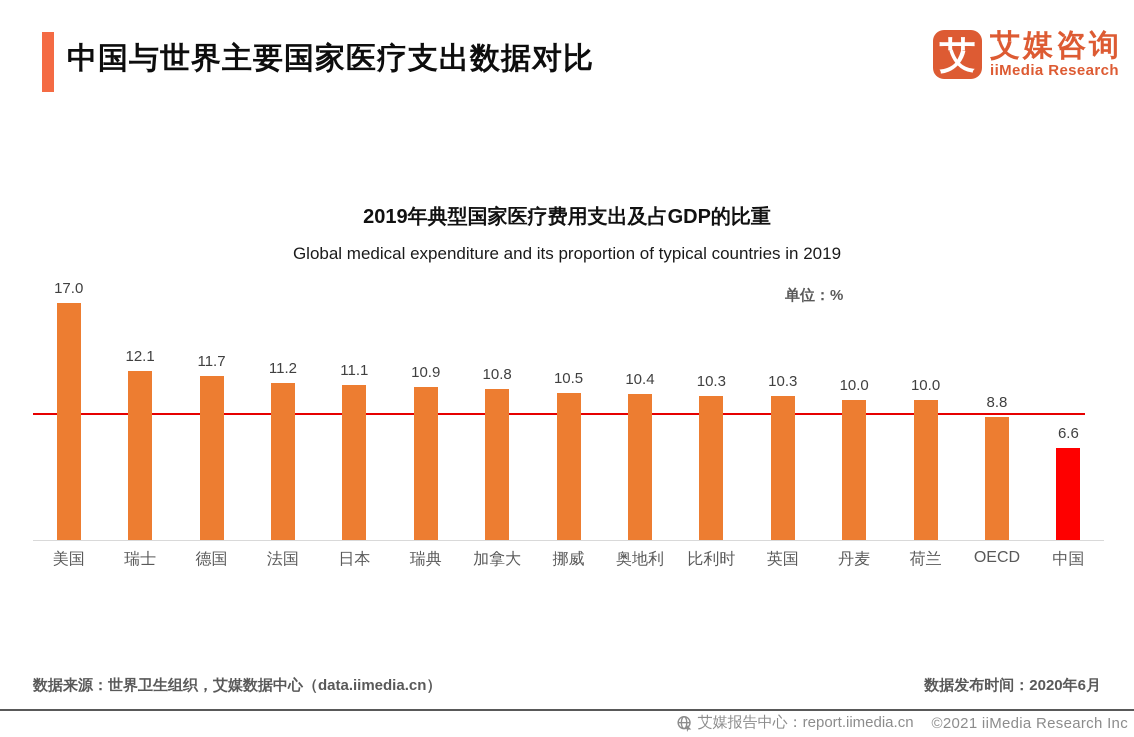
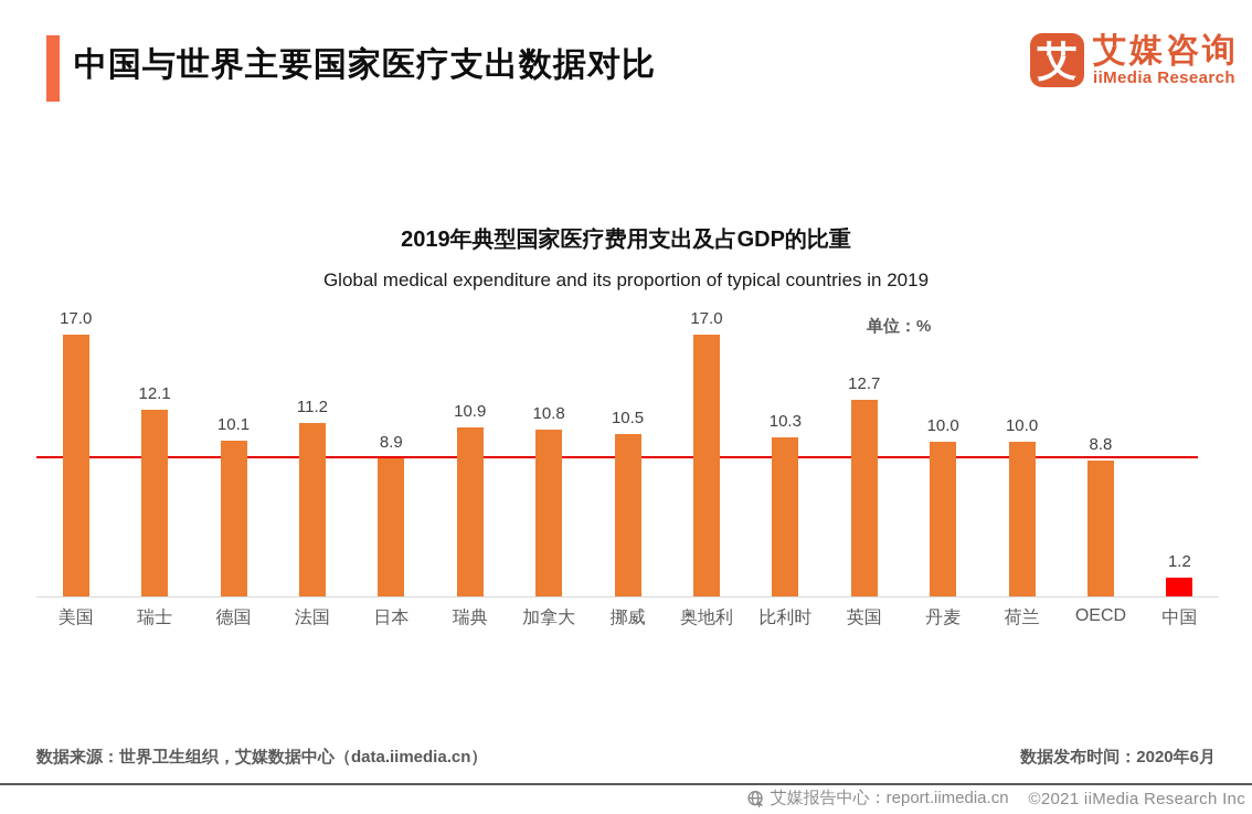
德国: 11.7 -> 10.1
日本: 11.1 -> 8.9
奥地利: 10.4 -> 17.0
英国: 10.3 -> 12.7
中国: 6.6 -> 1.2
